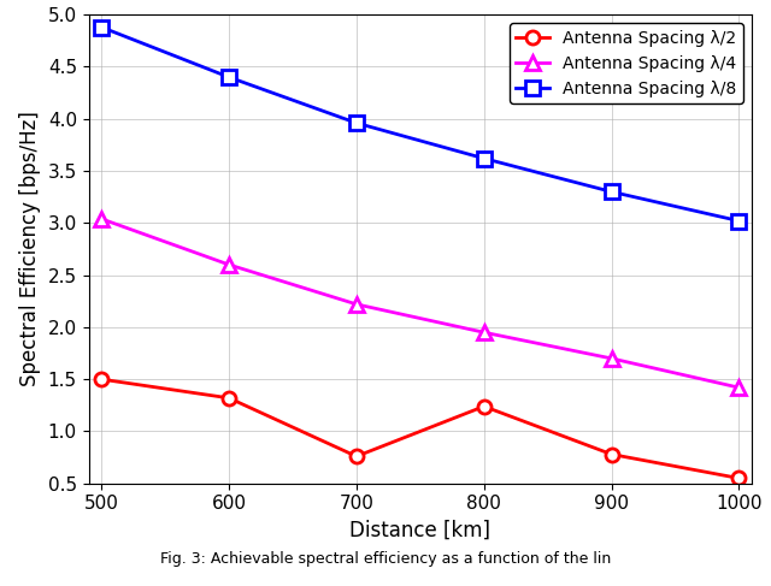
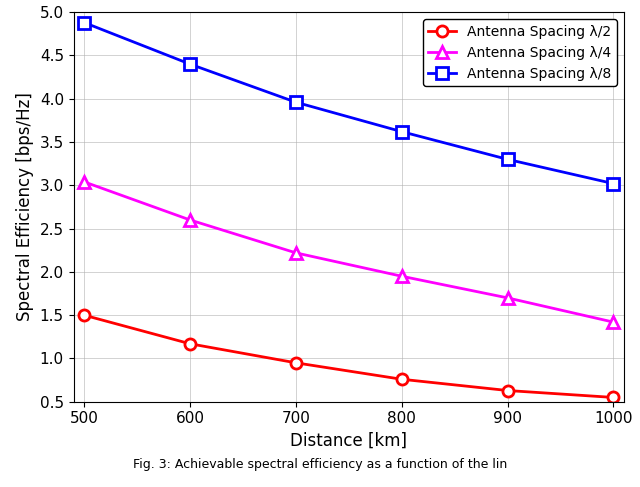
Antenna Spacing λ/2/600: 1.32 -> 1.17
Antenna Spacing λ/2/700: 0.76 -> 0.95
Antenna Spacing λ/2/800: 1.24 -> 0.76
Antenna Spacing λ/2/900: 0.78 -> 0.63
